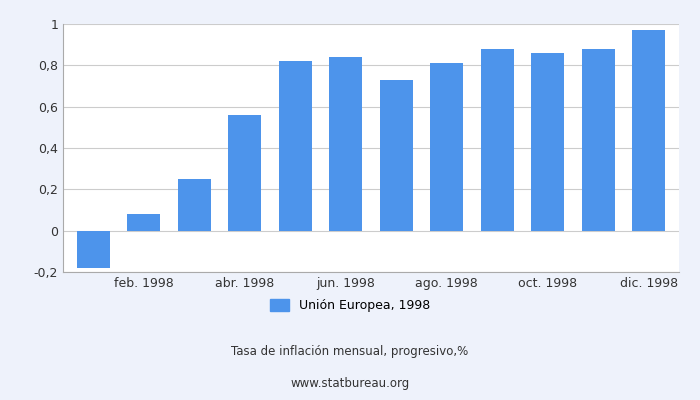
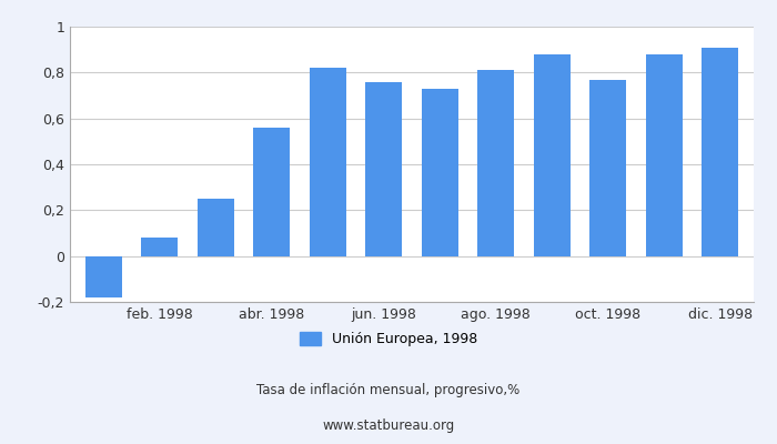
jun. 1998: 0,84 -> 0,76
oct. 1998: 0,86 -> 0,77
dic. 1998: 0,97 -> 0,91
